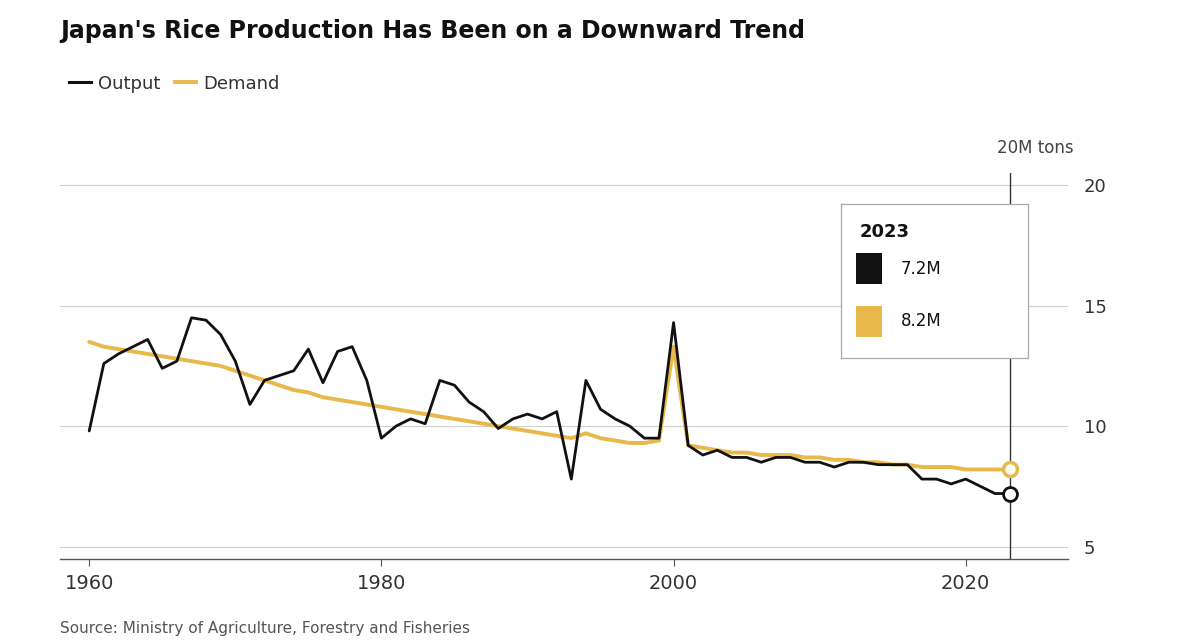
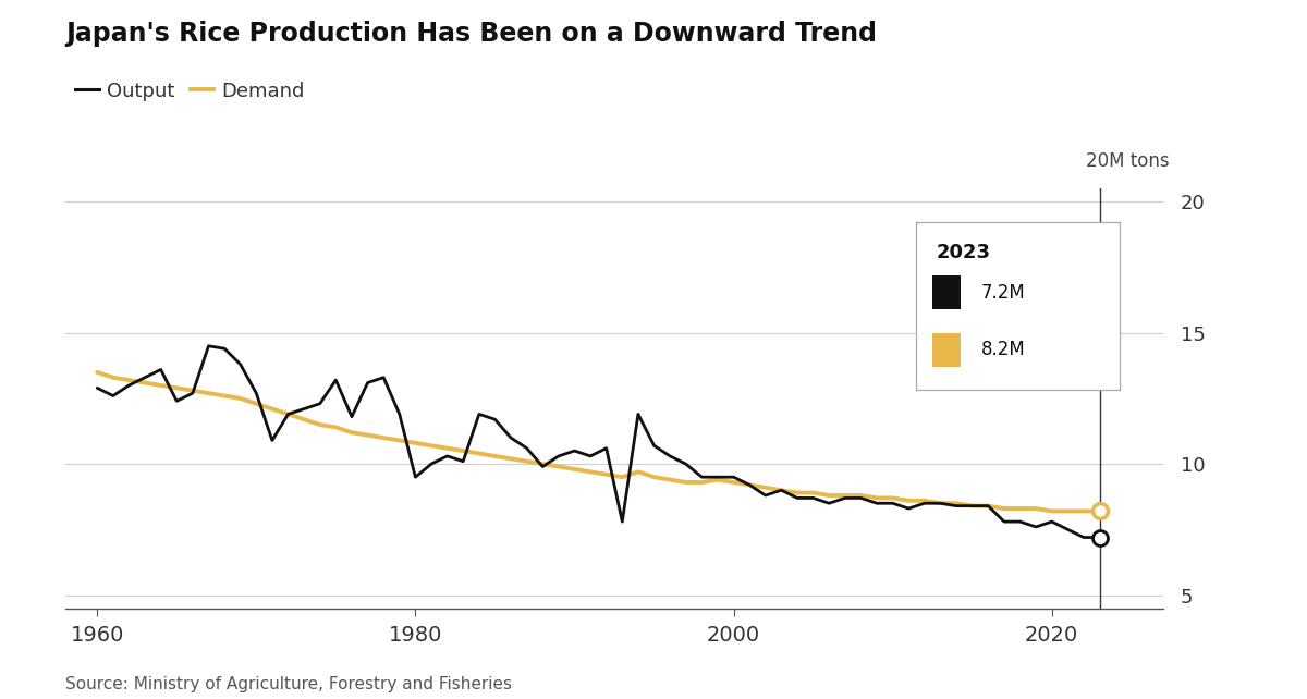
Output/1960: 9.8 -> 12.9
Output/2000: 14.3 -> 9.5
Demand/2000: 13.3 -> 9.3
